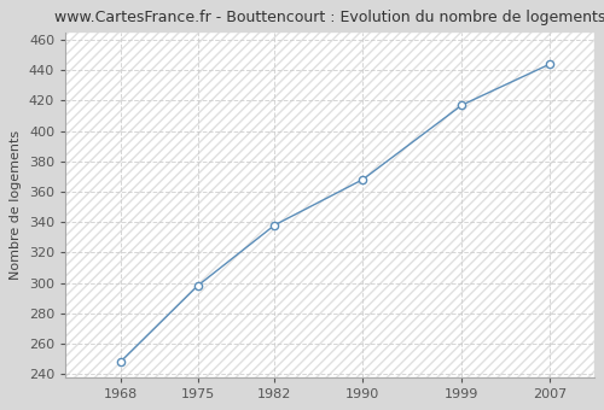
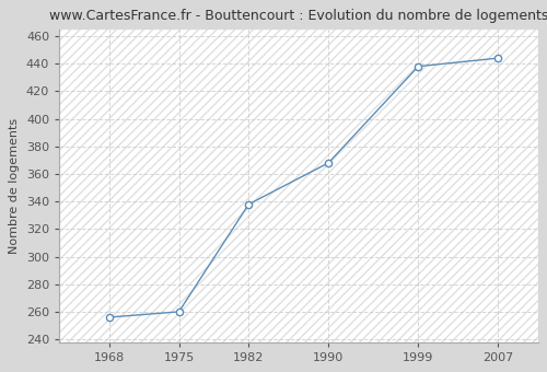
1968: 248 -> 256
1975: 298 -> 260
1999: 417 -> 438
